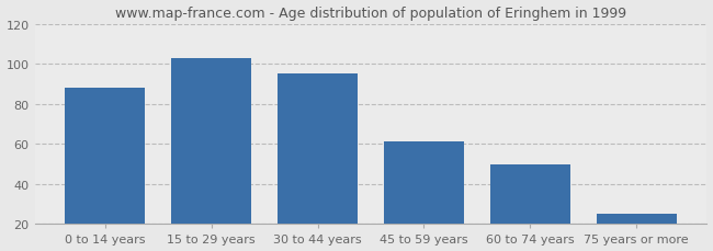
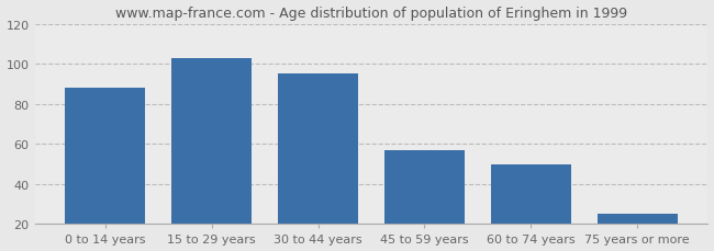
45 to 59 years: 61 -> 57
